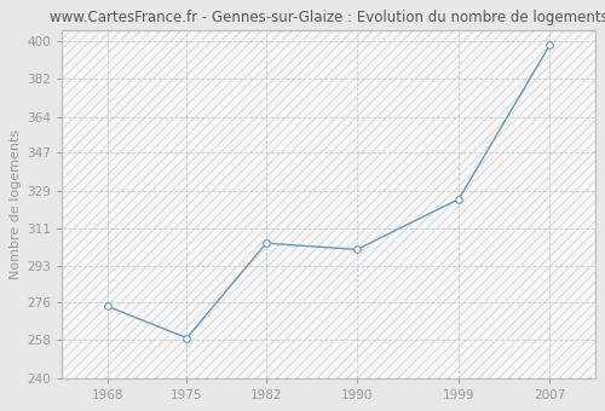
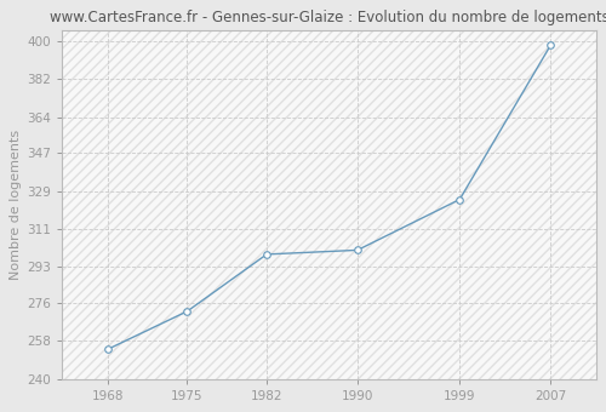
1968: 274 -> 254
1975: 259 -> 272
1982: 304 -> 299
